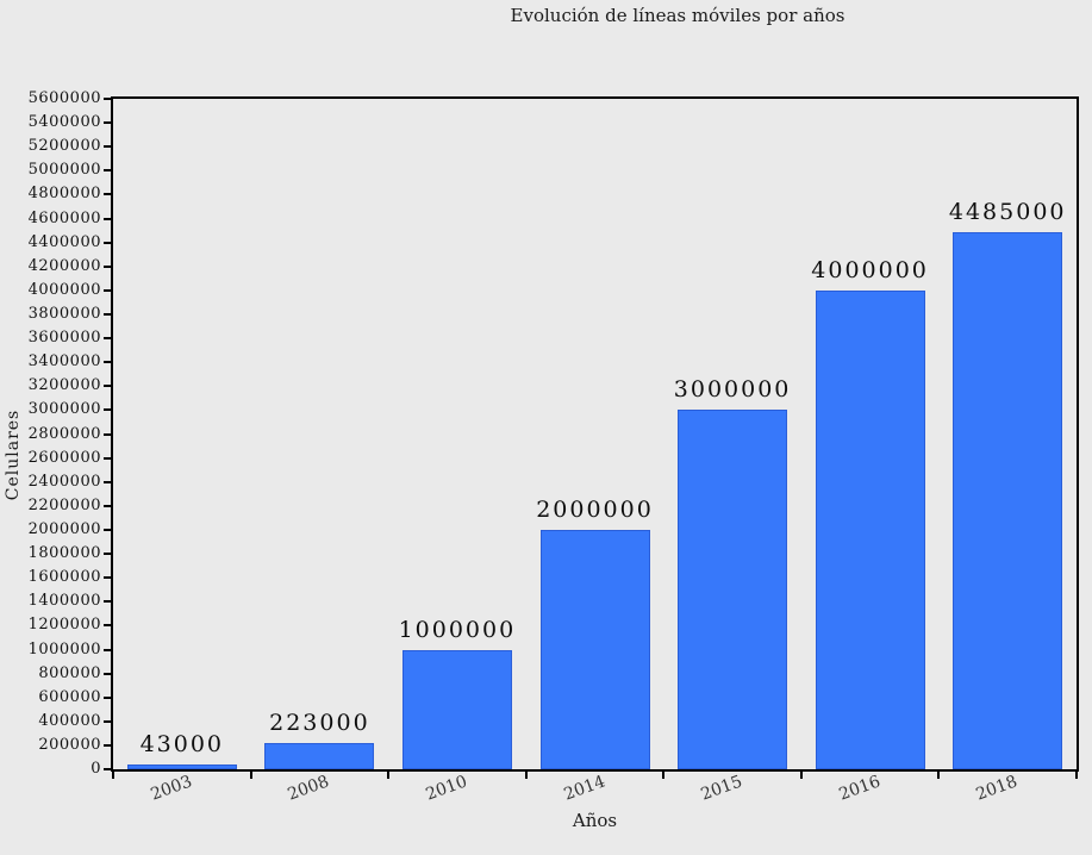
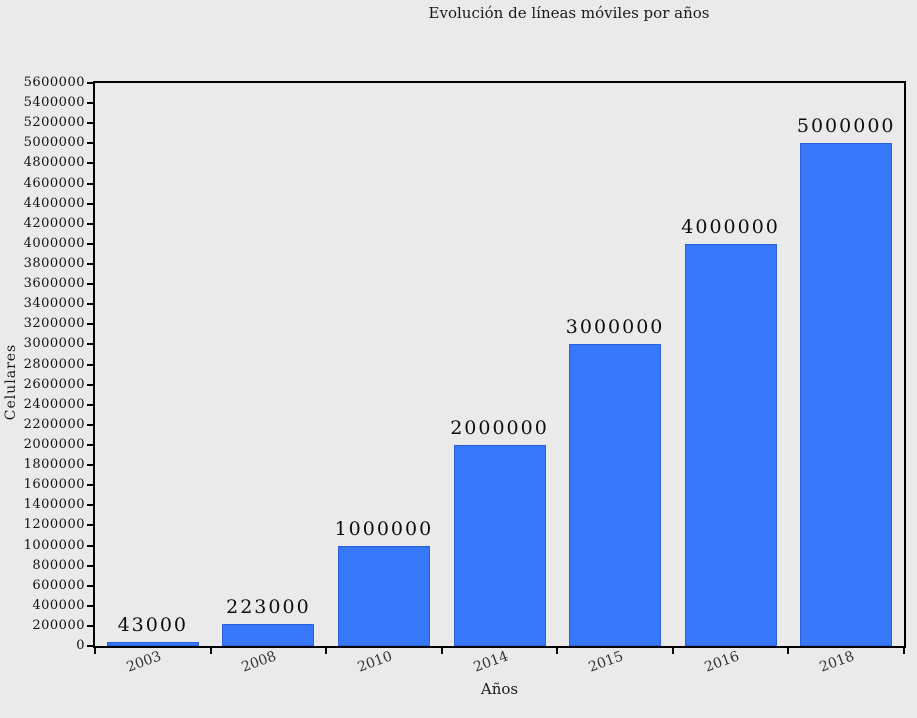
2018: 4485000 -> 5000000
